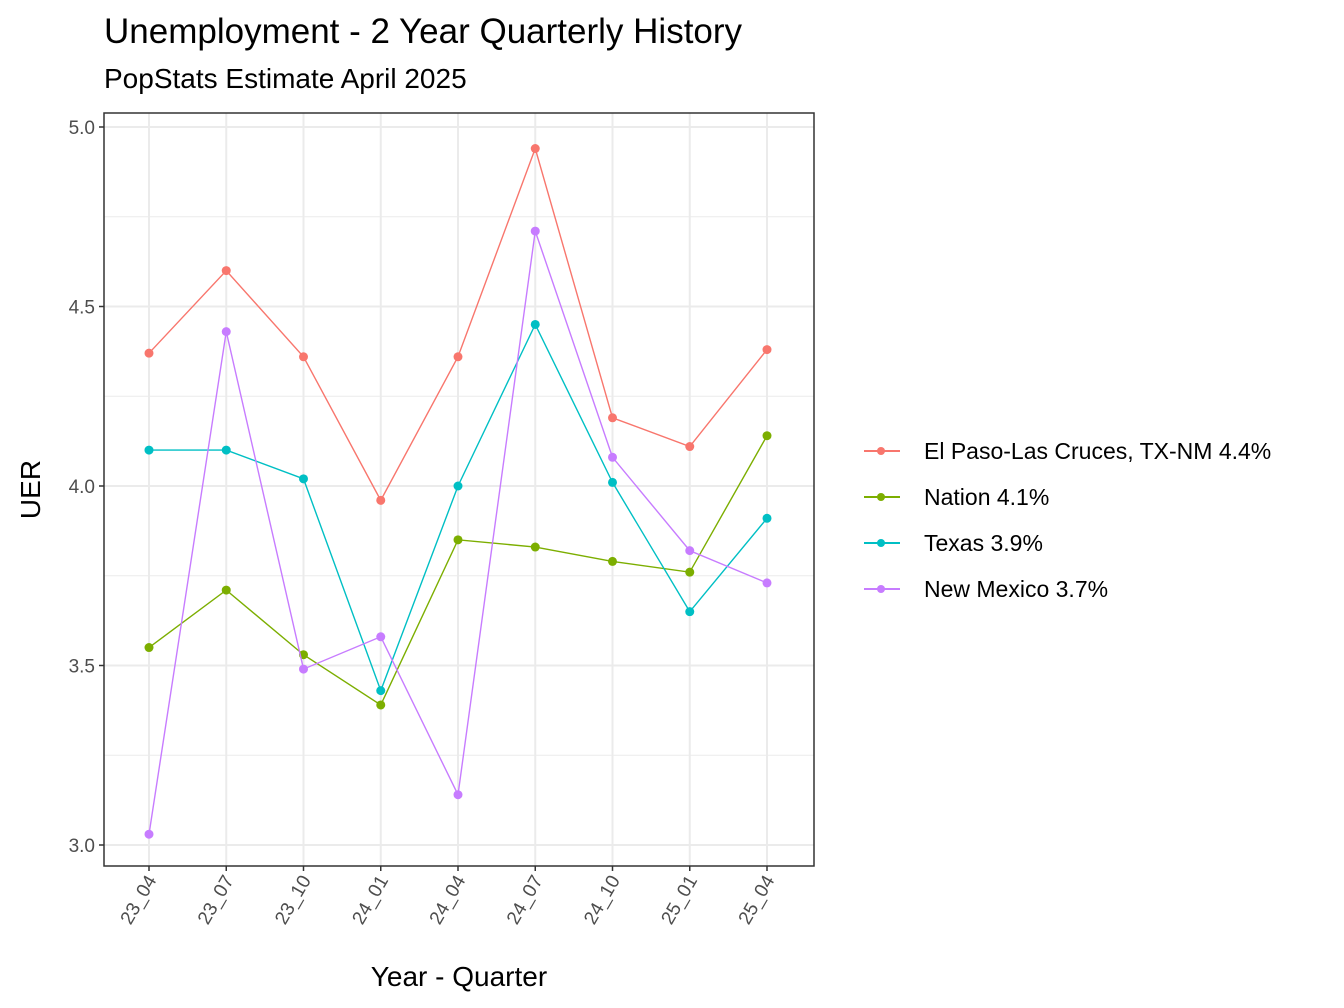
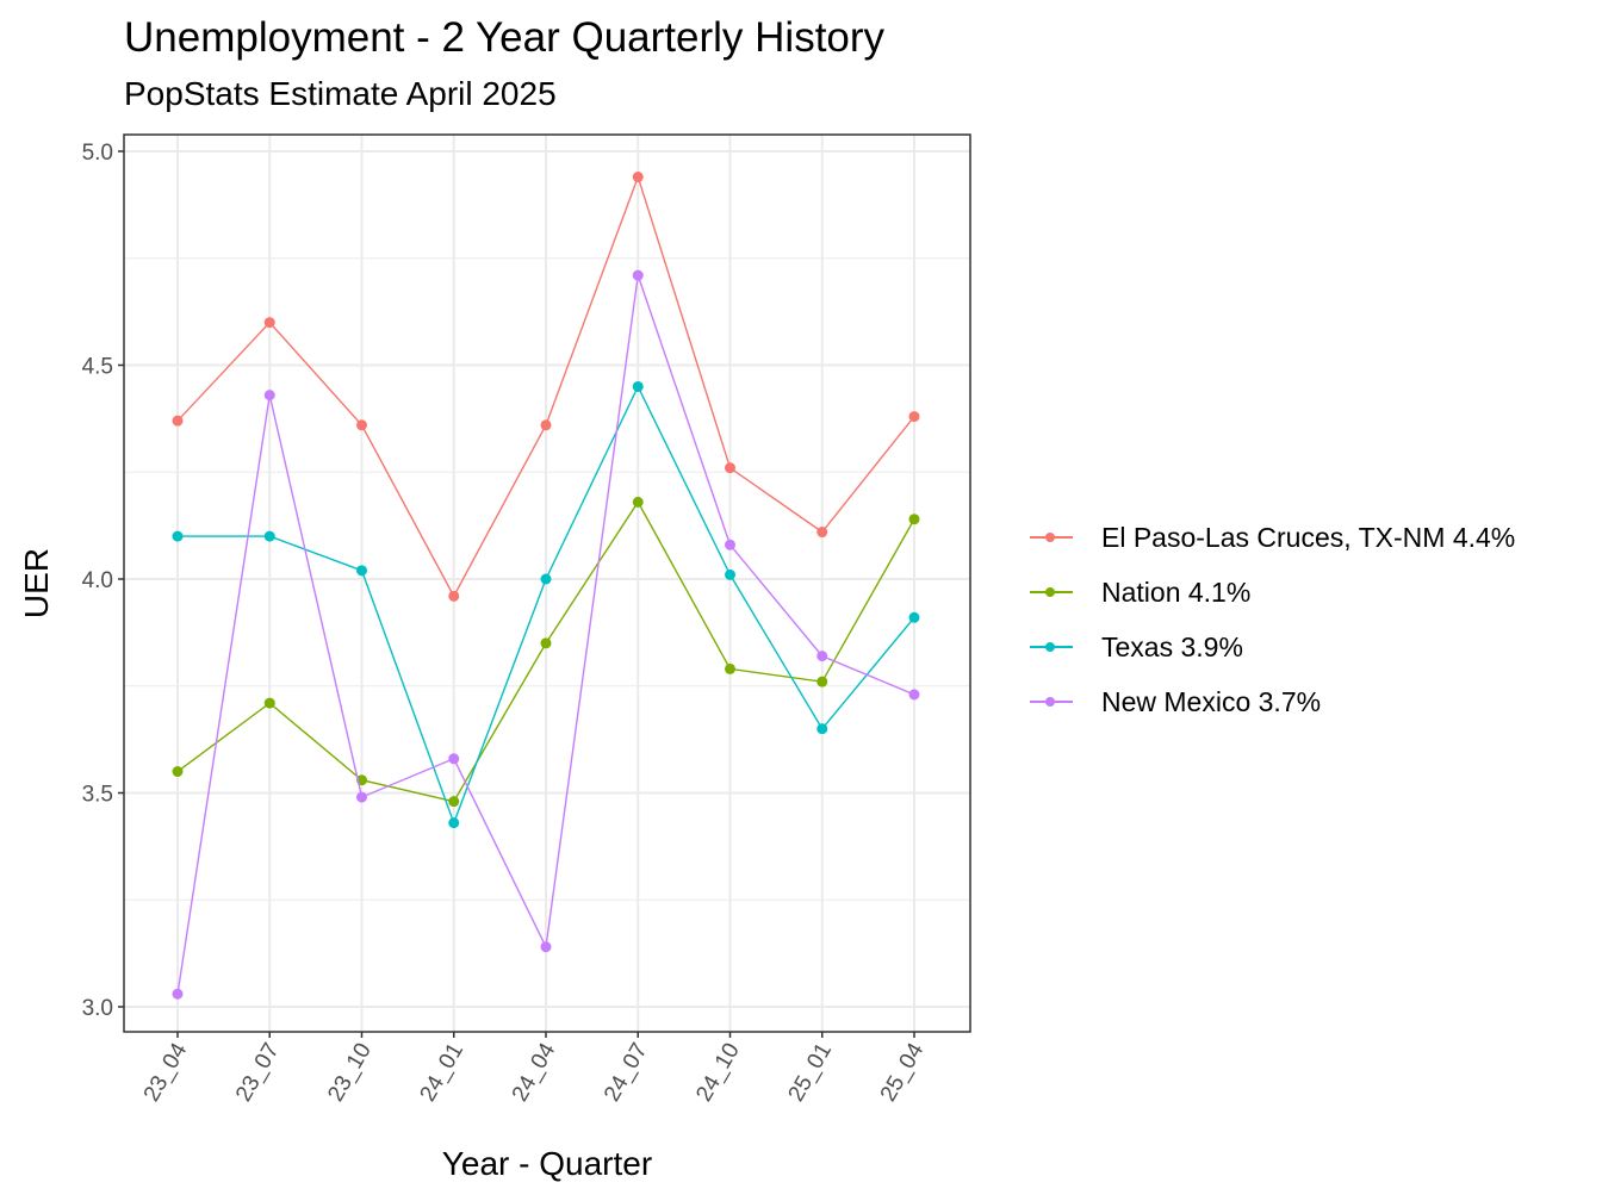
Nation 4.1%/24_01: 3.39 -> 3.48
Nation 4.1%/24_07: 3.83 -> 4.18
El Paso-Las Cruces, TX-NM 4.4%/24_10: 4.19 -> 4.26
